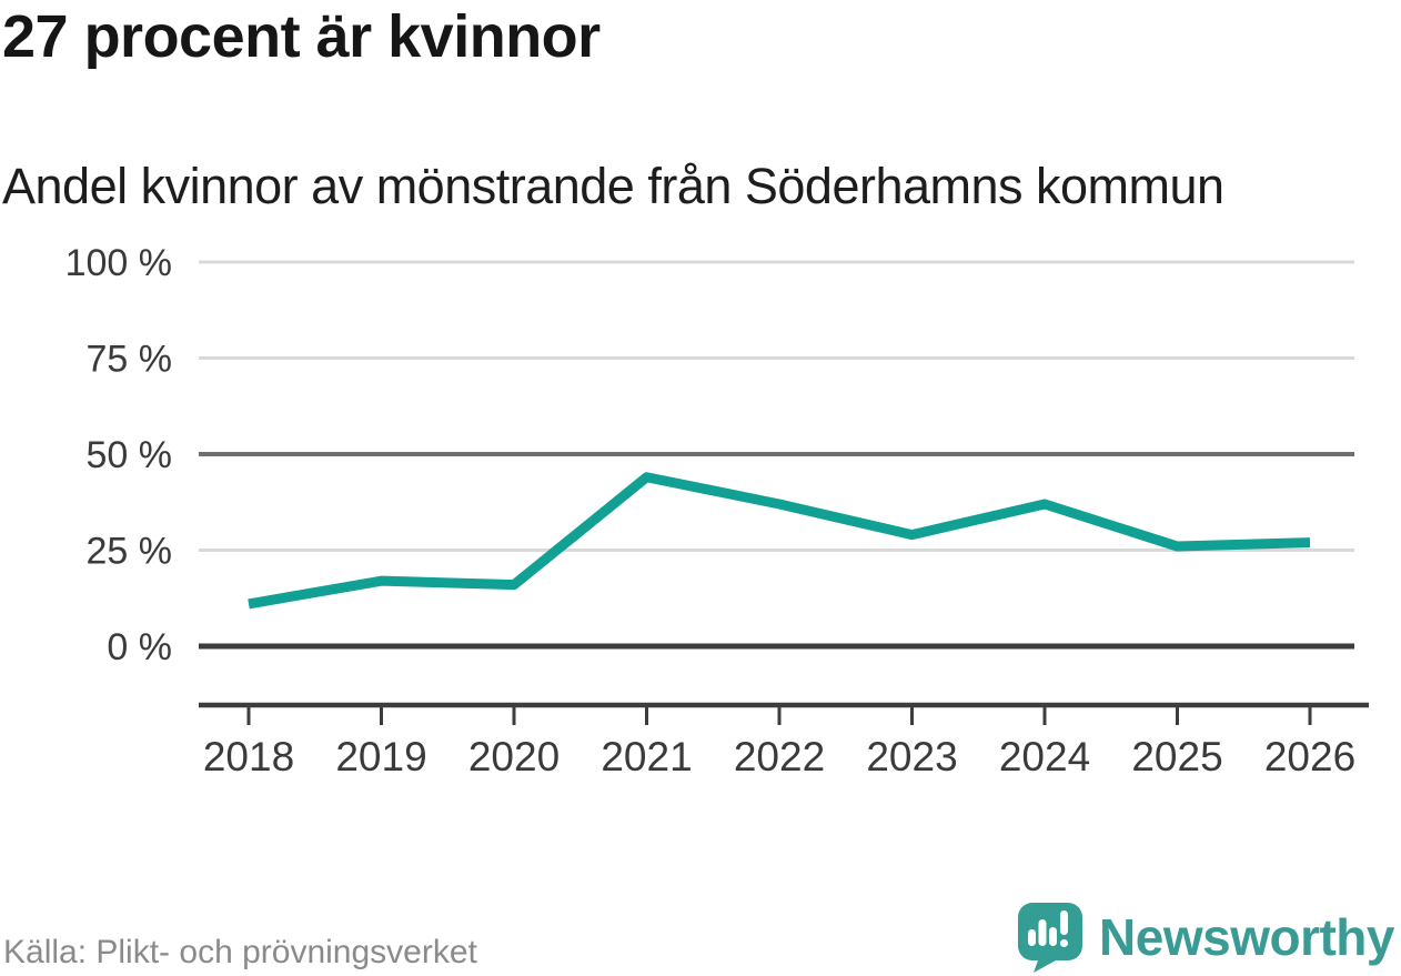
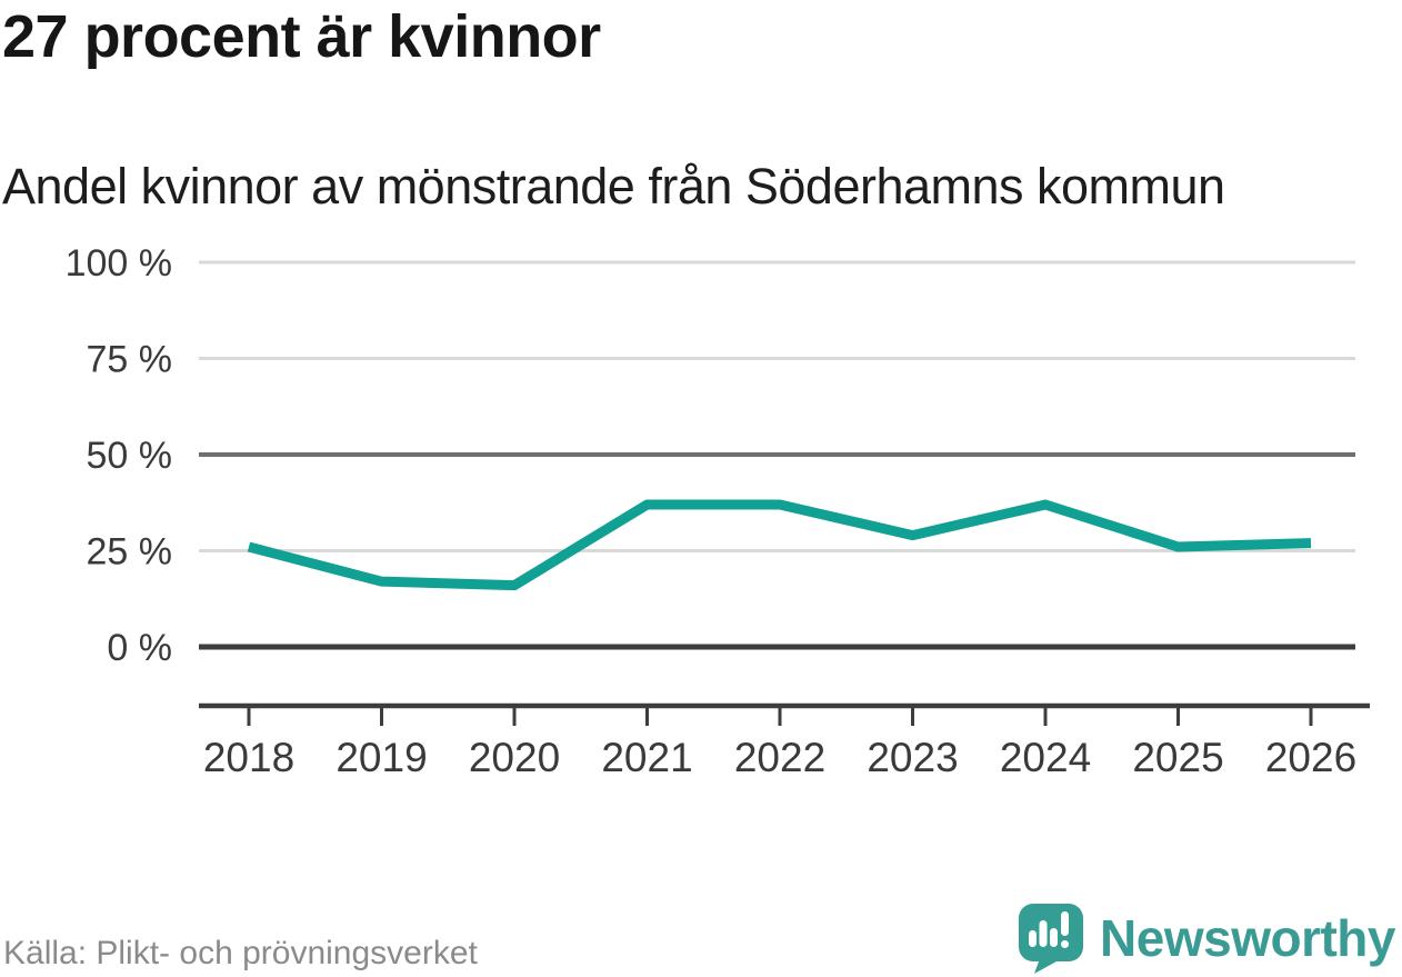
2018: 11% -> 26%
2021: 44% -> 37%
